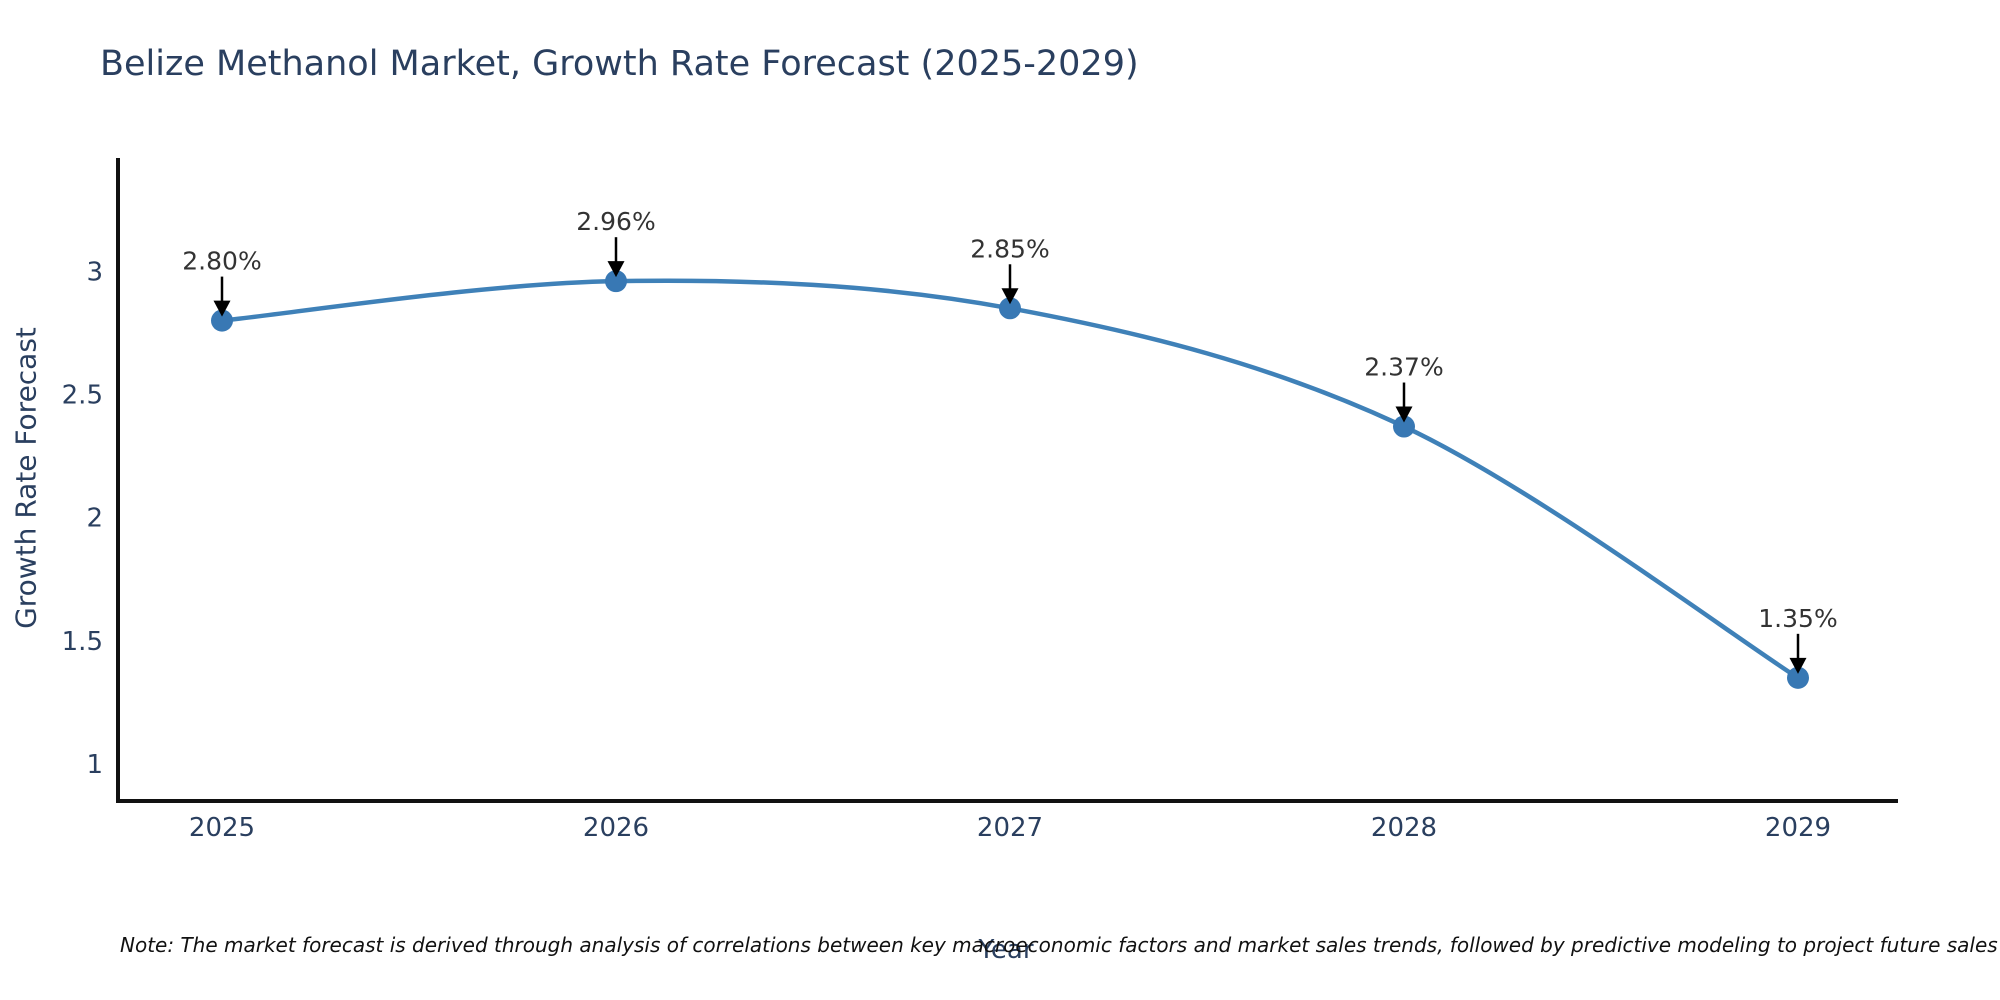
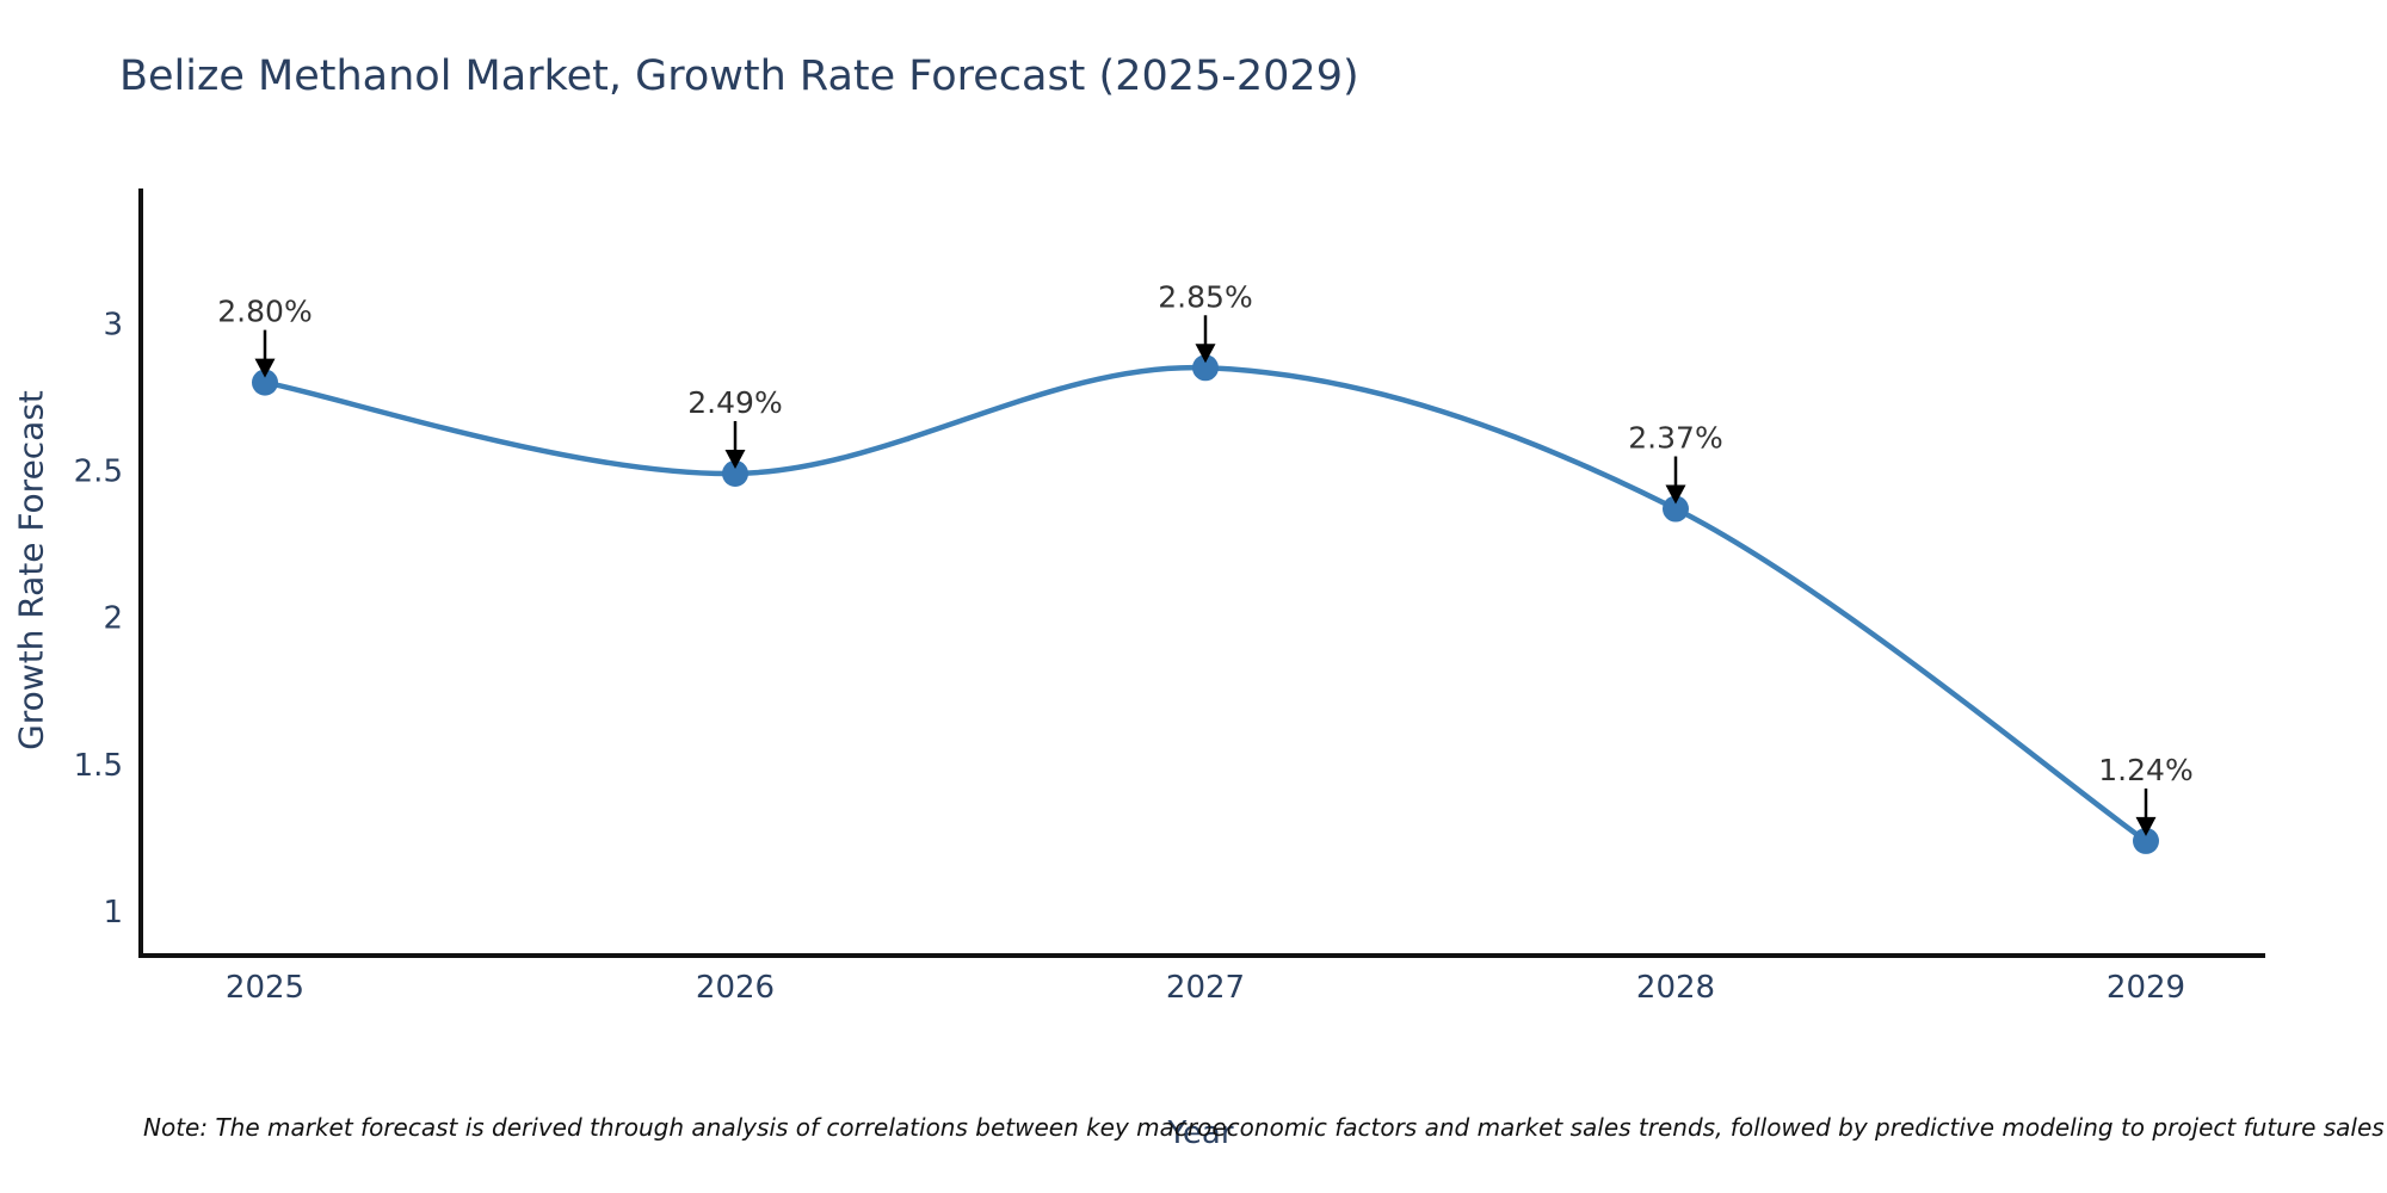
2026: 2.96% -> 2.49%
2029: 1.35% -> 1.24%
